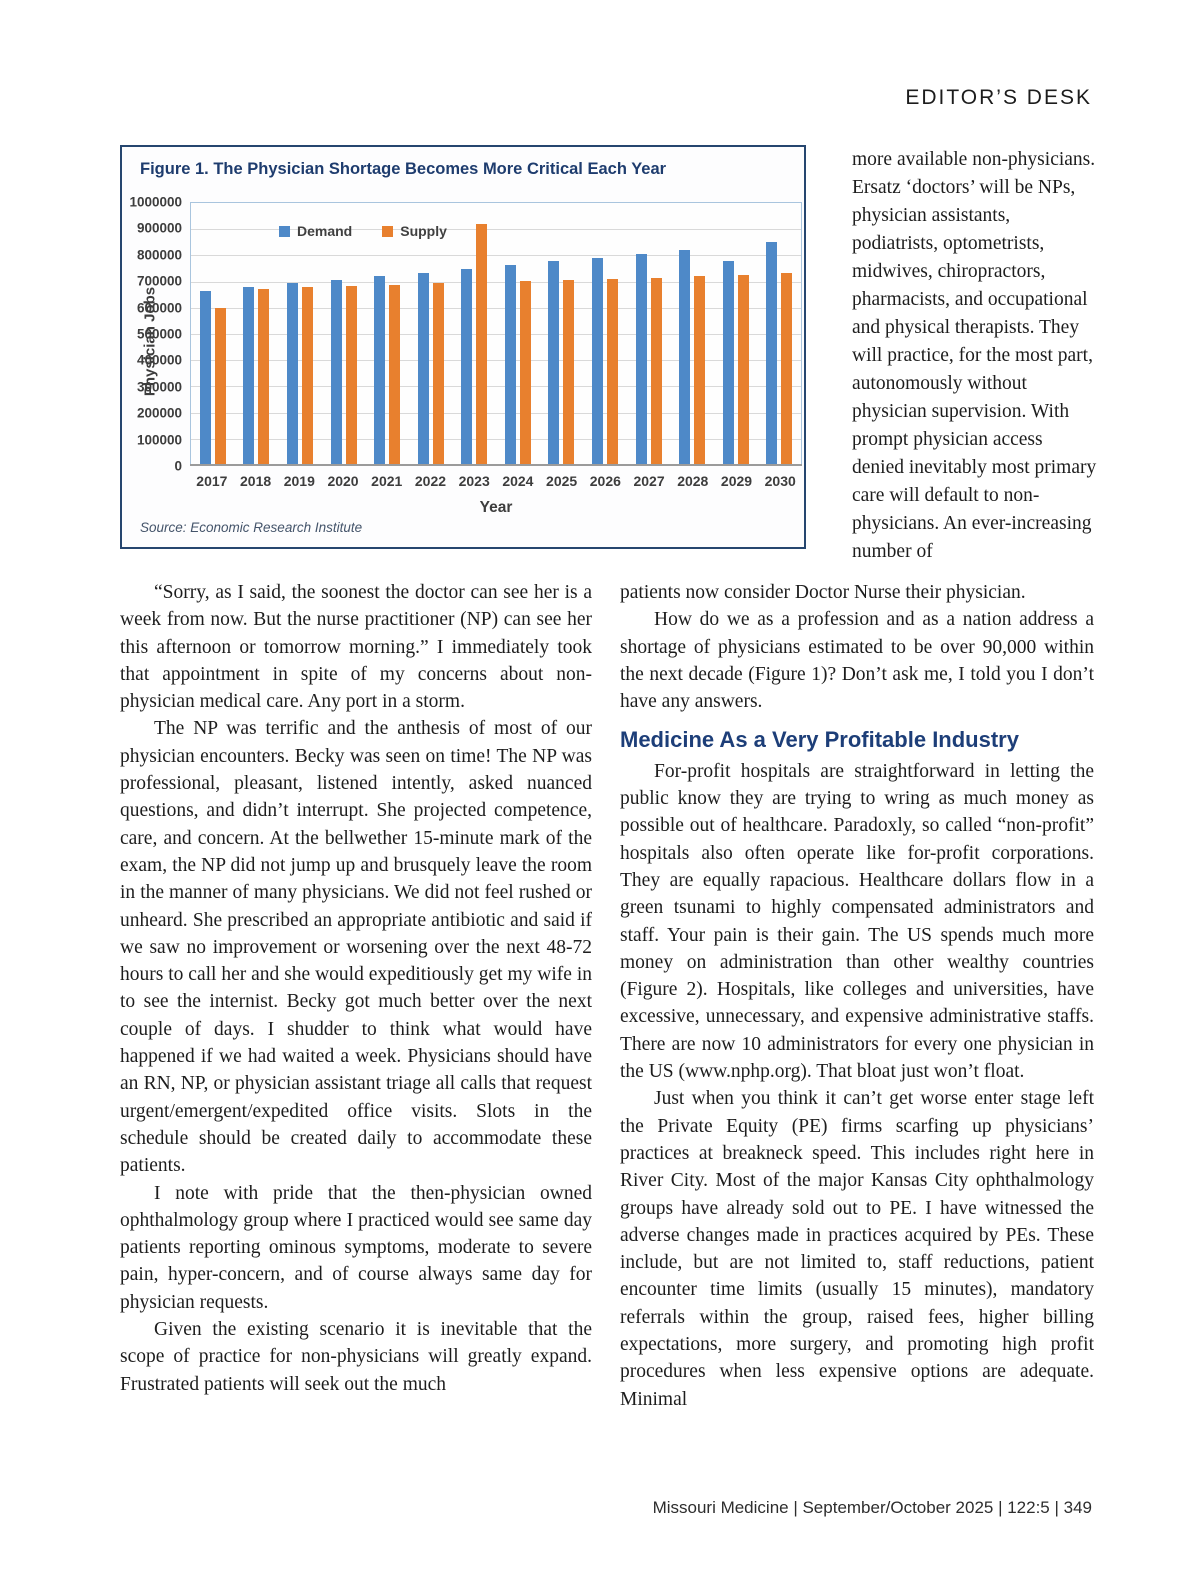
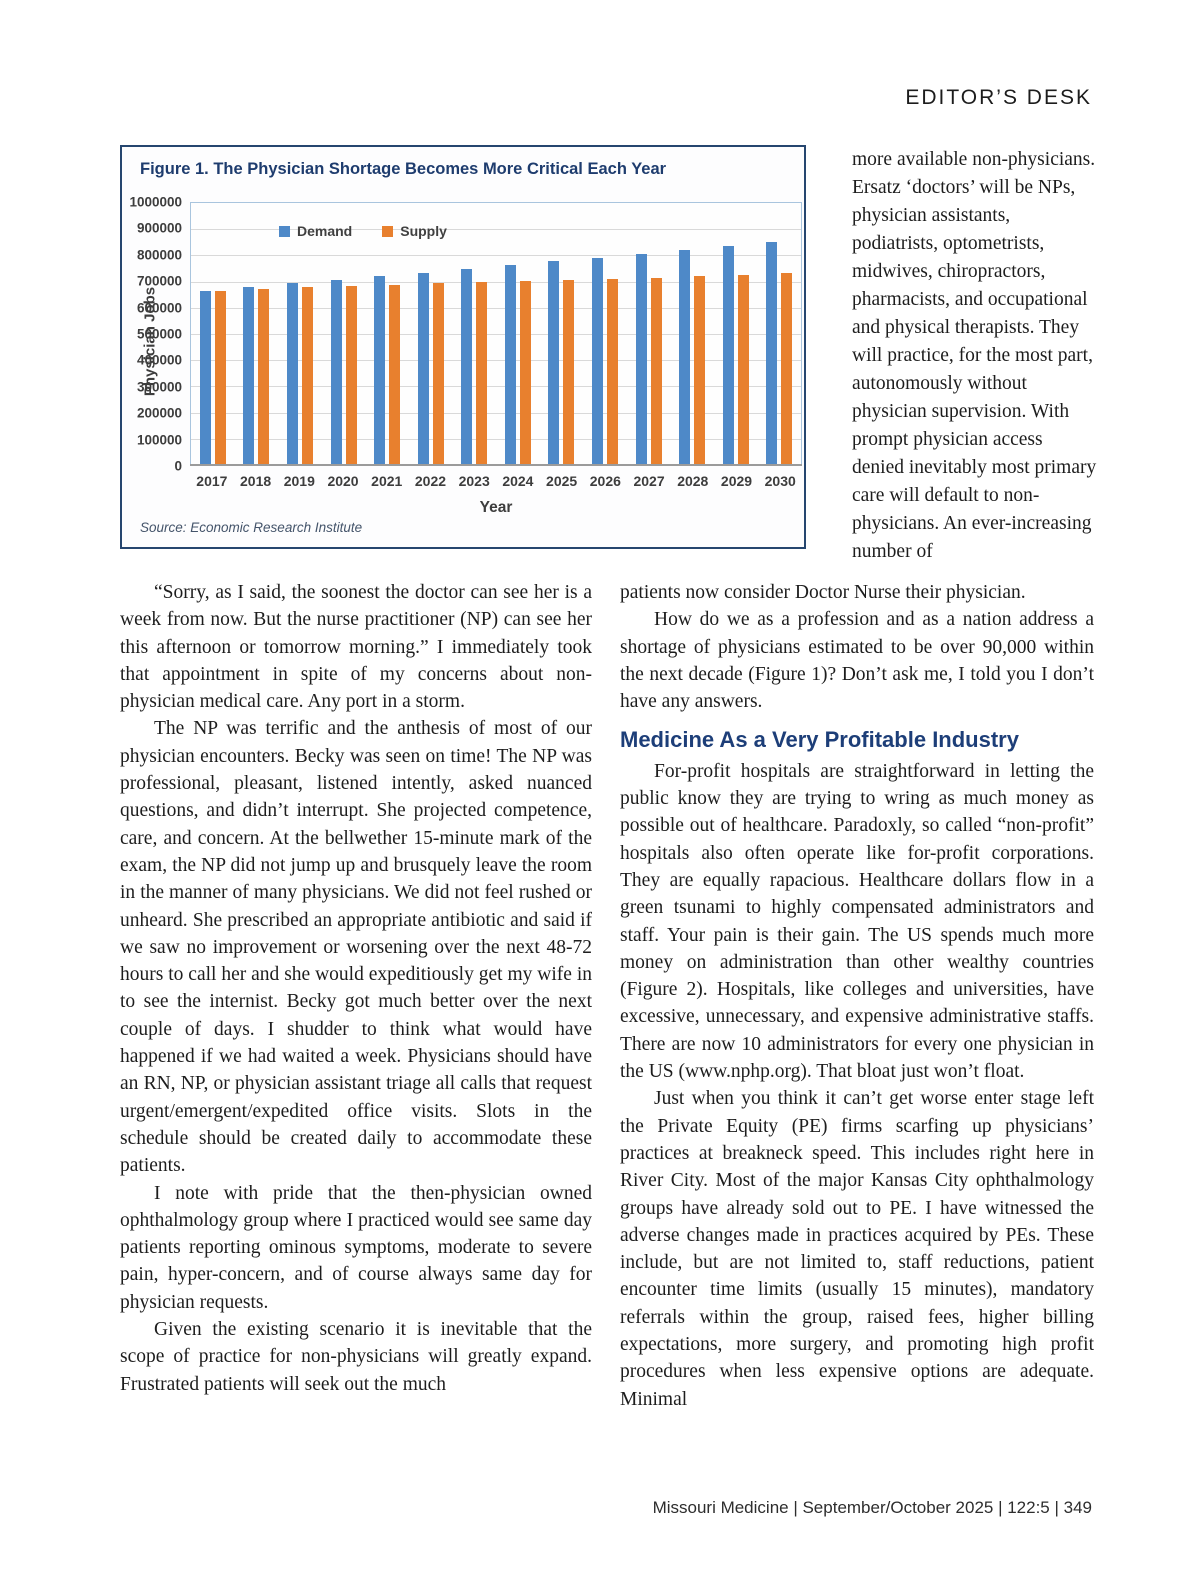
Supply/2017: 600000 -> 660000
Supply/2023: 920000 -> 700000
Demand/2029: 780000 -> 840000
